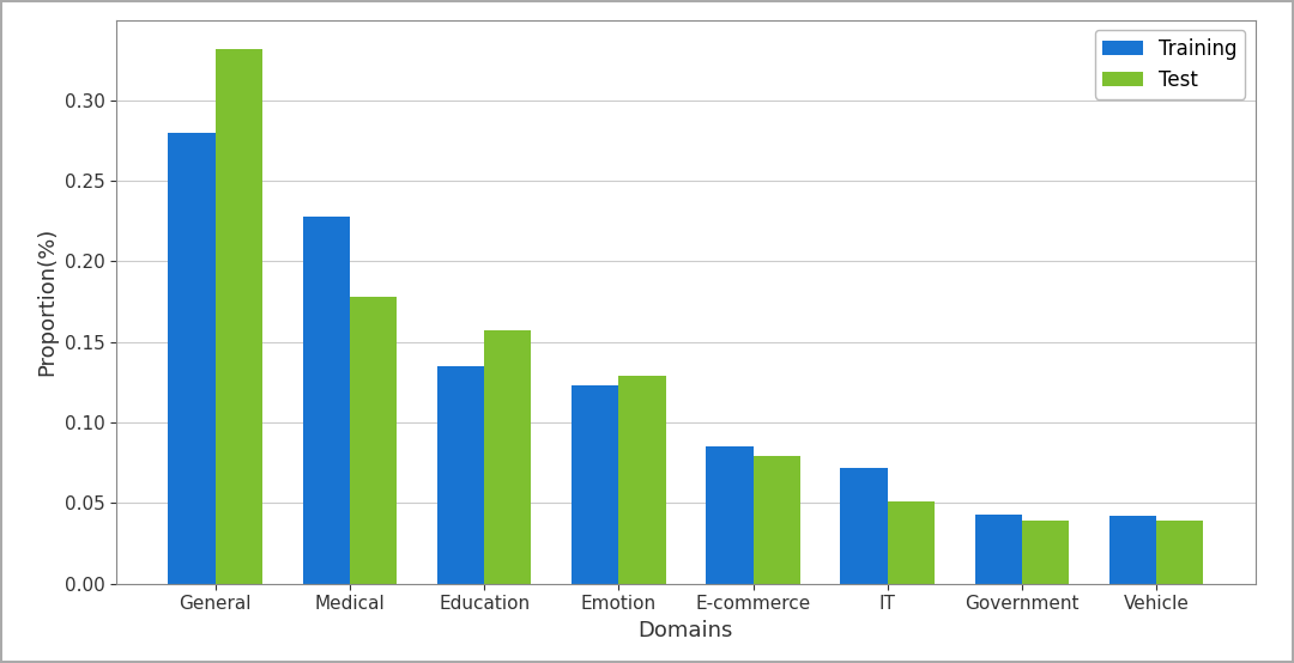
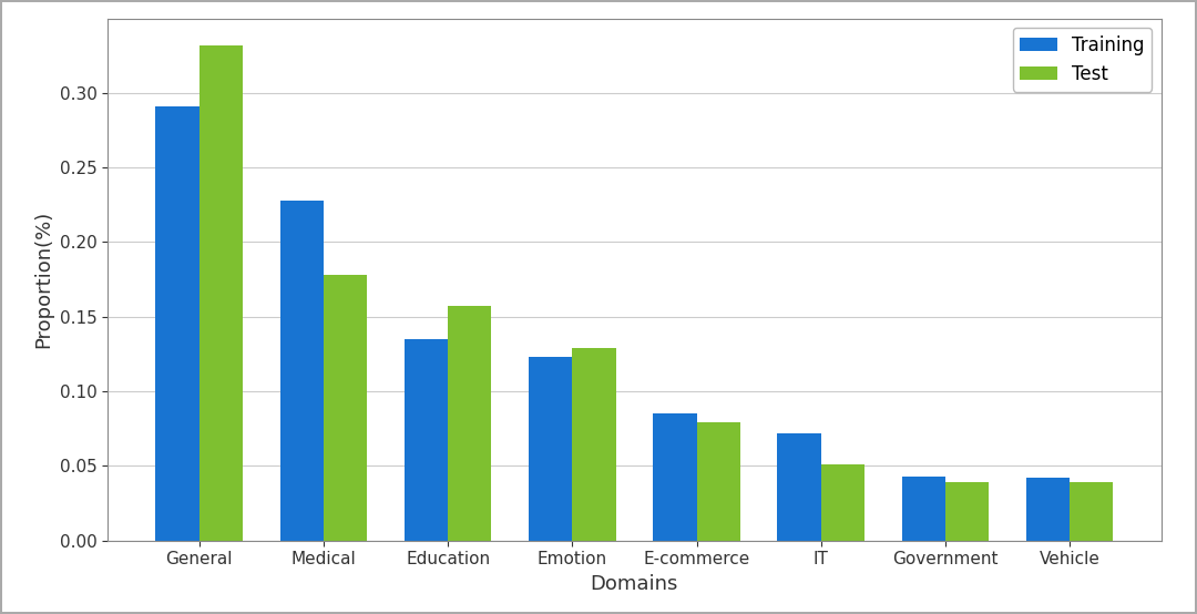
Training/General: 0.280 -> 0.291
